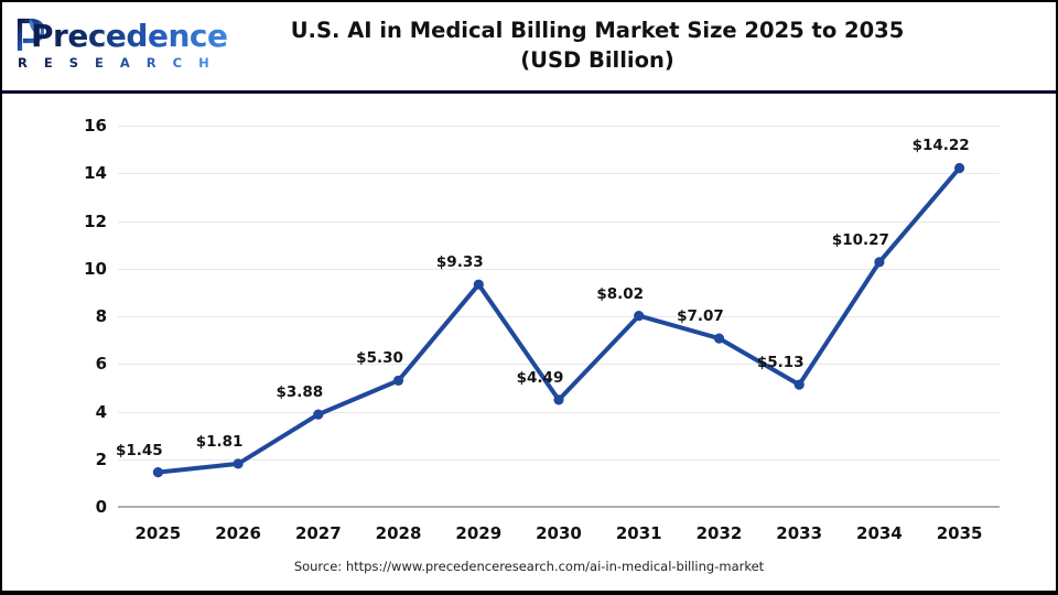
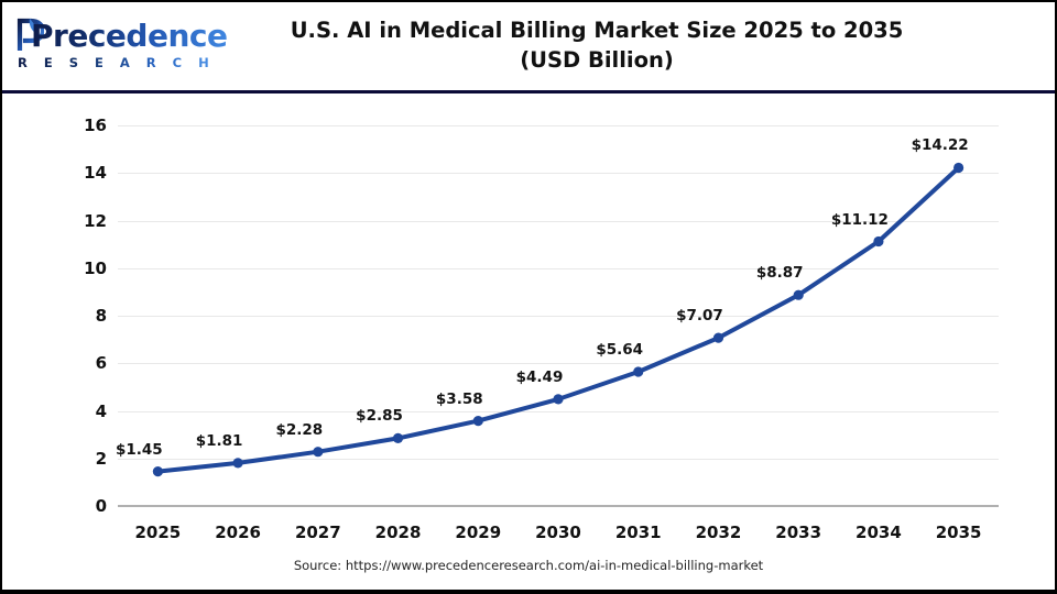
2027: $3.88 -> $2.28
2028: $5.30 -> $2.85
2029: $9.33 -> $3.58
2031: $8.02 -> $5.64
2033: $5.13 -> $8.87
2034: $10.27 -> $11.12
